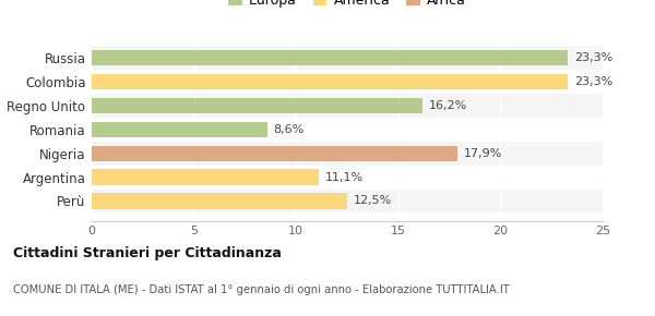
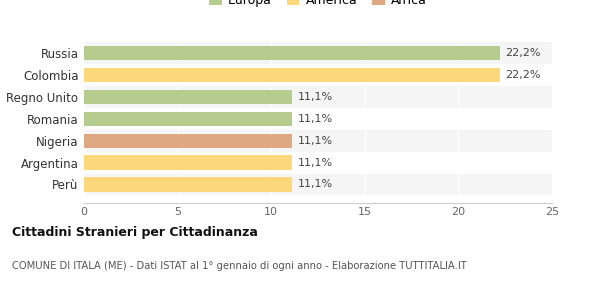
Russia: 23,3% -> 22,2%
Colombia: 23,3% -> 22,2%
Regno Unito: 16,2% -> 11,1%
Romania: 8,6% -> 11,1%
Nigeria: 17,9% -> 11,1%
Perù: 12,5% -> 11,1%
